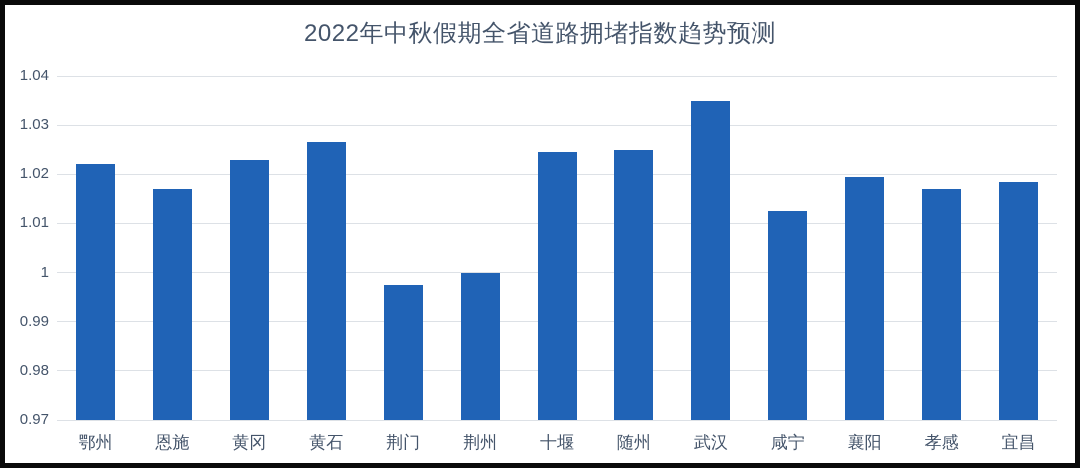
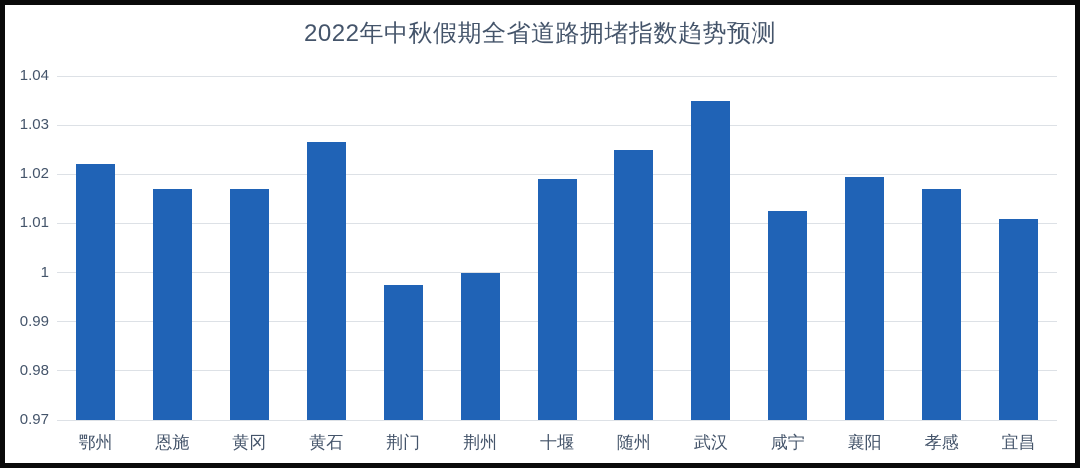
黄冈: 1.023 -> 1.017
十堰: 1.024 -> 1.019
宜昌: 1.018 -> 1.011
